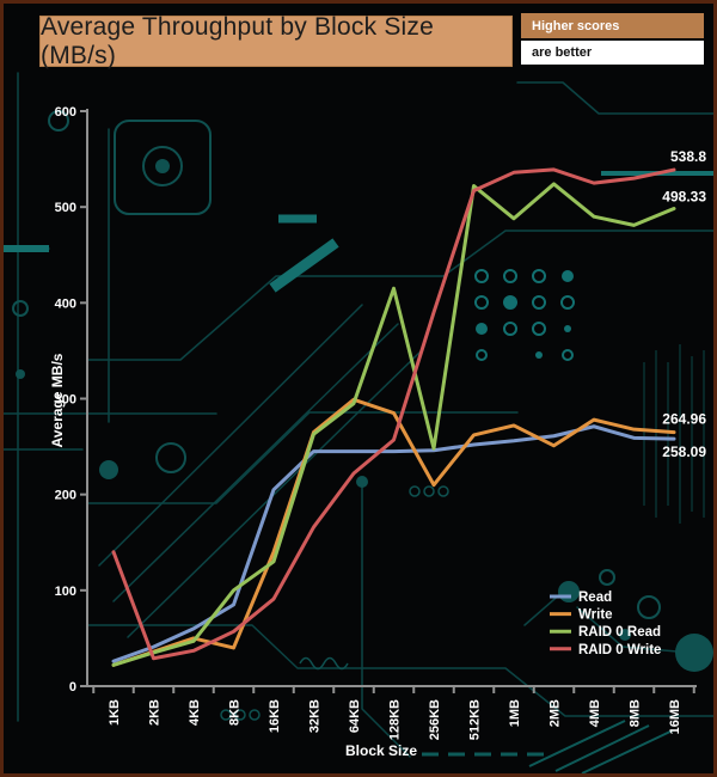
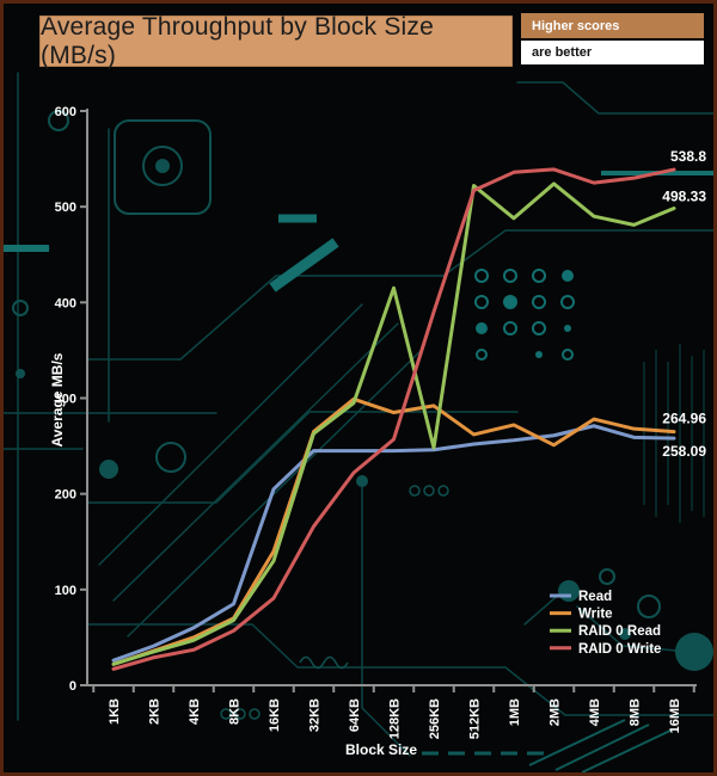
RAID 0 Write/1KB: 140 -> 20
Write/8KB: 40 -> 70
RAID 0 Read/8KB: 100 -> 70
Write/256KB: 210 -> 290
